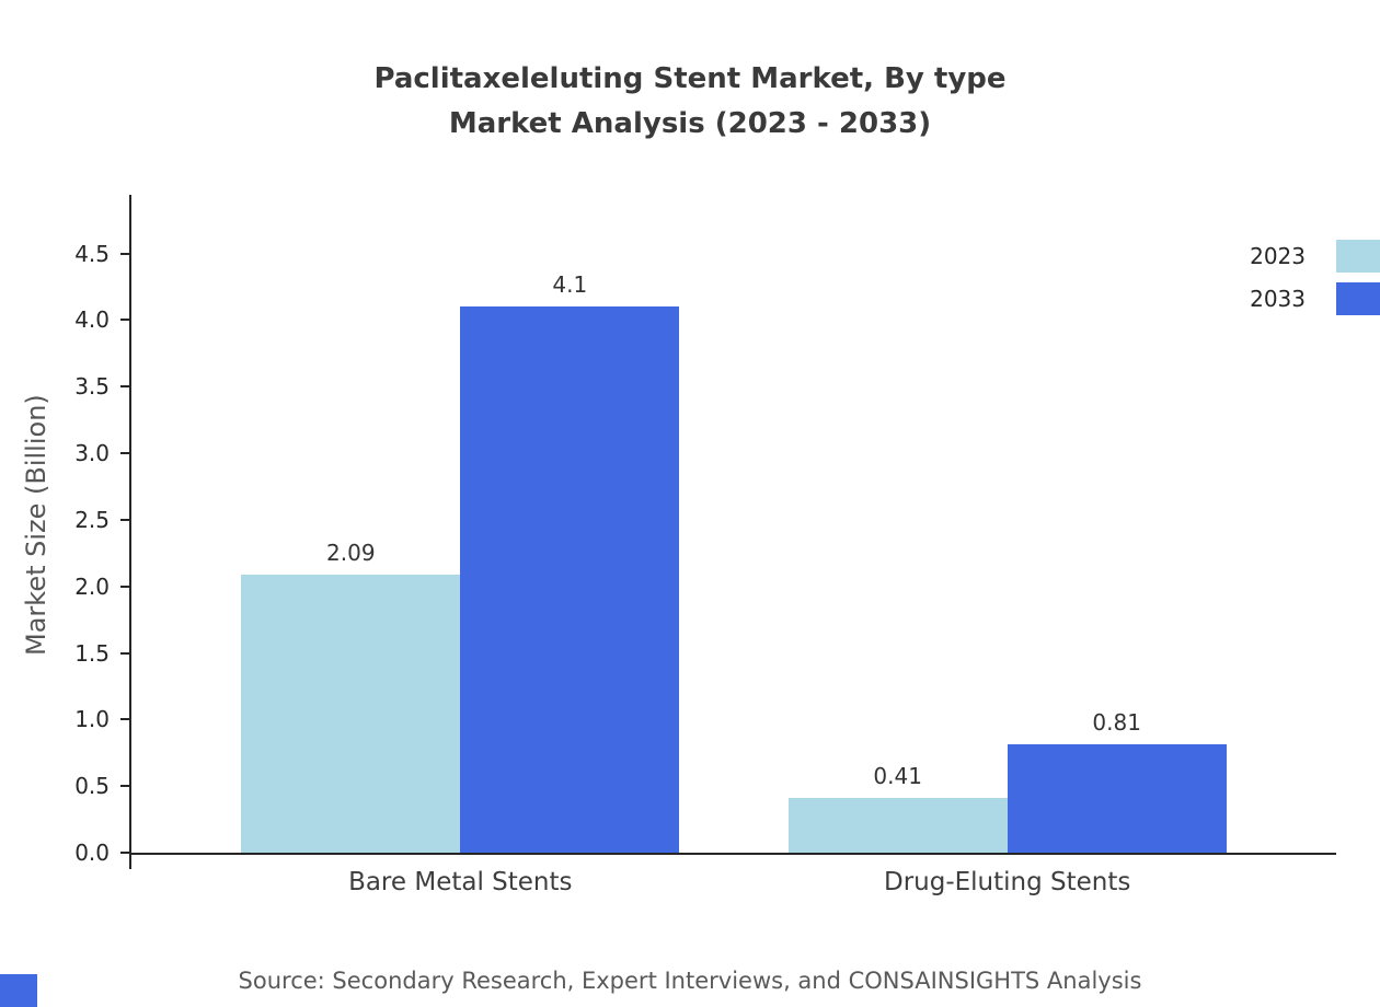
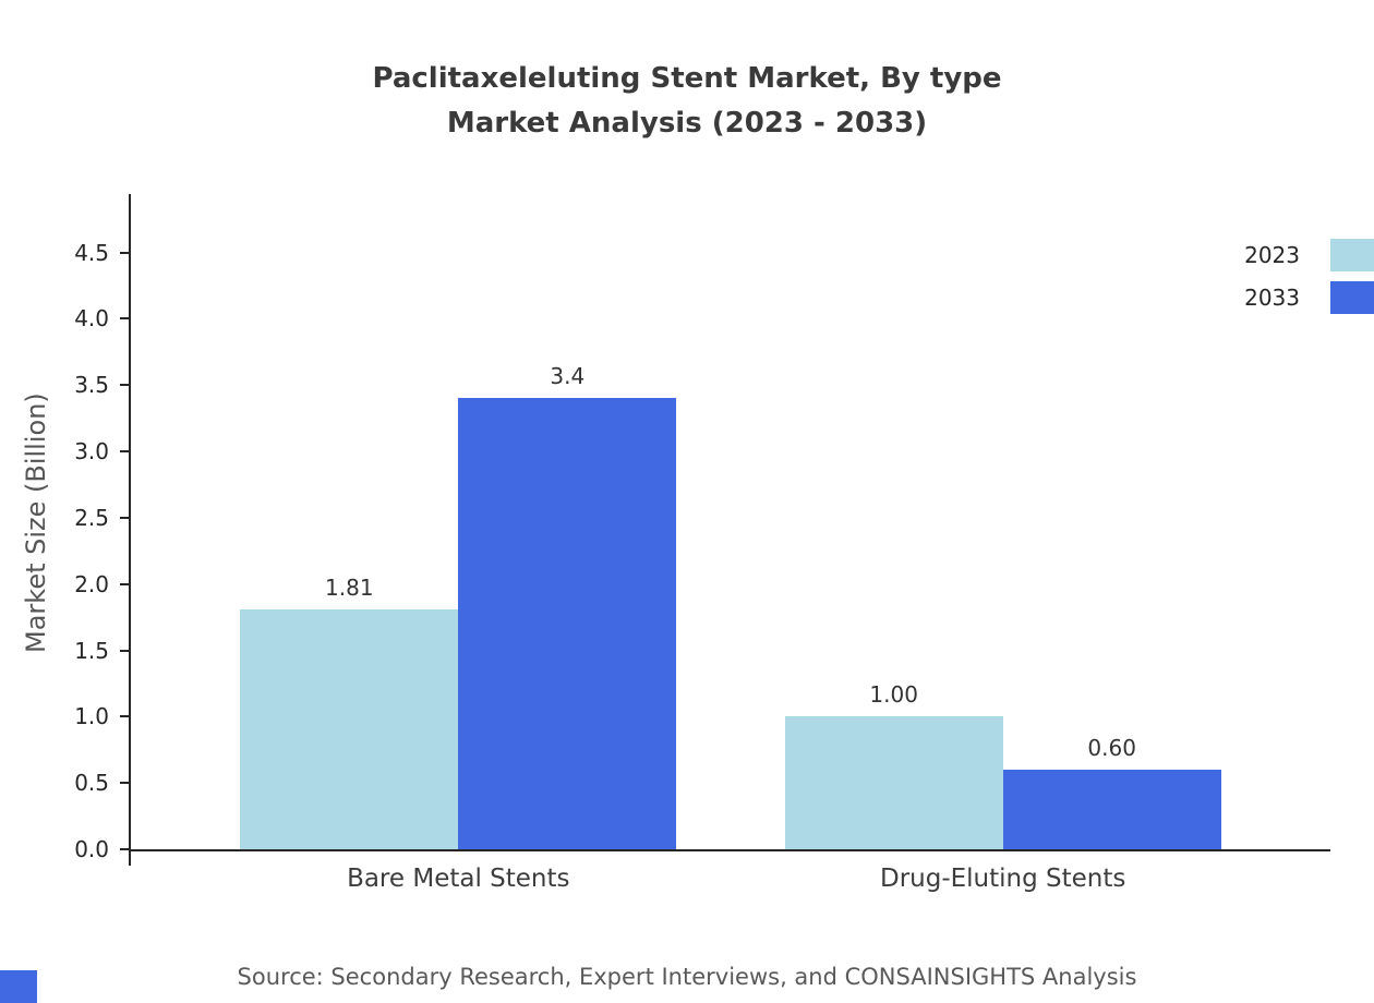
2023/Bare Metal Stents: 2.09 -> 1.81
2033/Bare Metal Stents: 4.1 -> 3.4
2023/Drug-Eluting Stents: 0.41 -> 1.00
2033/Drug-Eluting Stents: 0.81 -> 0.60
